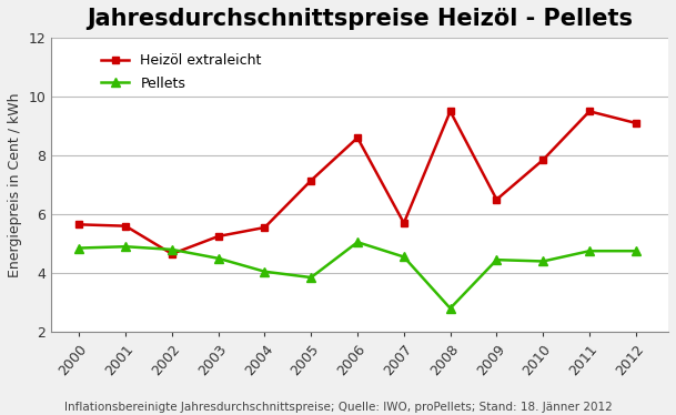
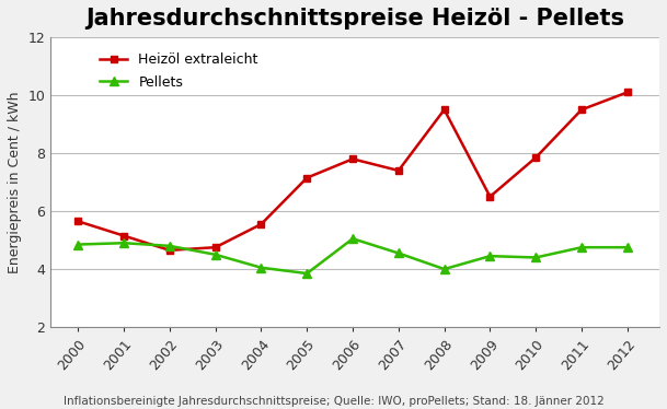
Heizöl extraleicht/2001: 5.60 -> 5.15
Heizöl extraleicht/2003: 5.25 -> 4.75
Heizöl extraleicht/2006: 8.60 -> 7.80
Heizöl extraleicht/2007: 5.70 -> 7.40
Pellets/2008: 2.80 -> 4.00
Heizöl extraleicht/2012: 9.10 -> 10.10
